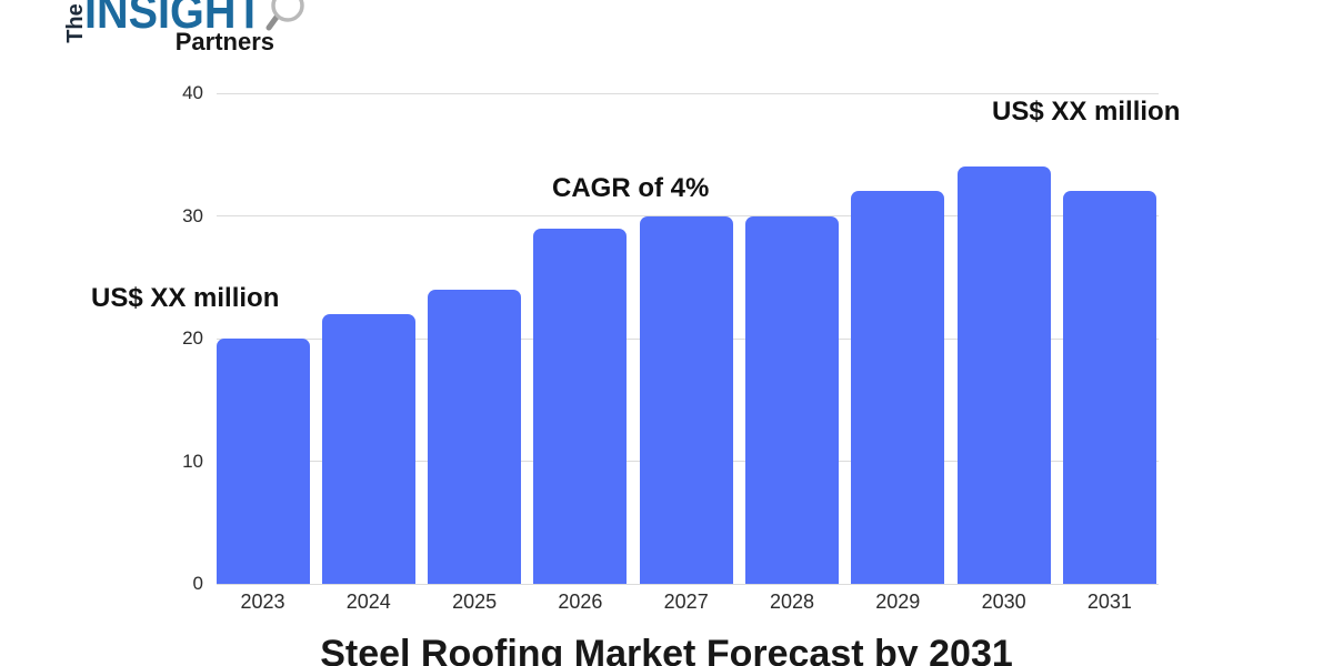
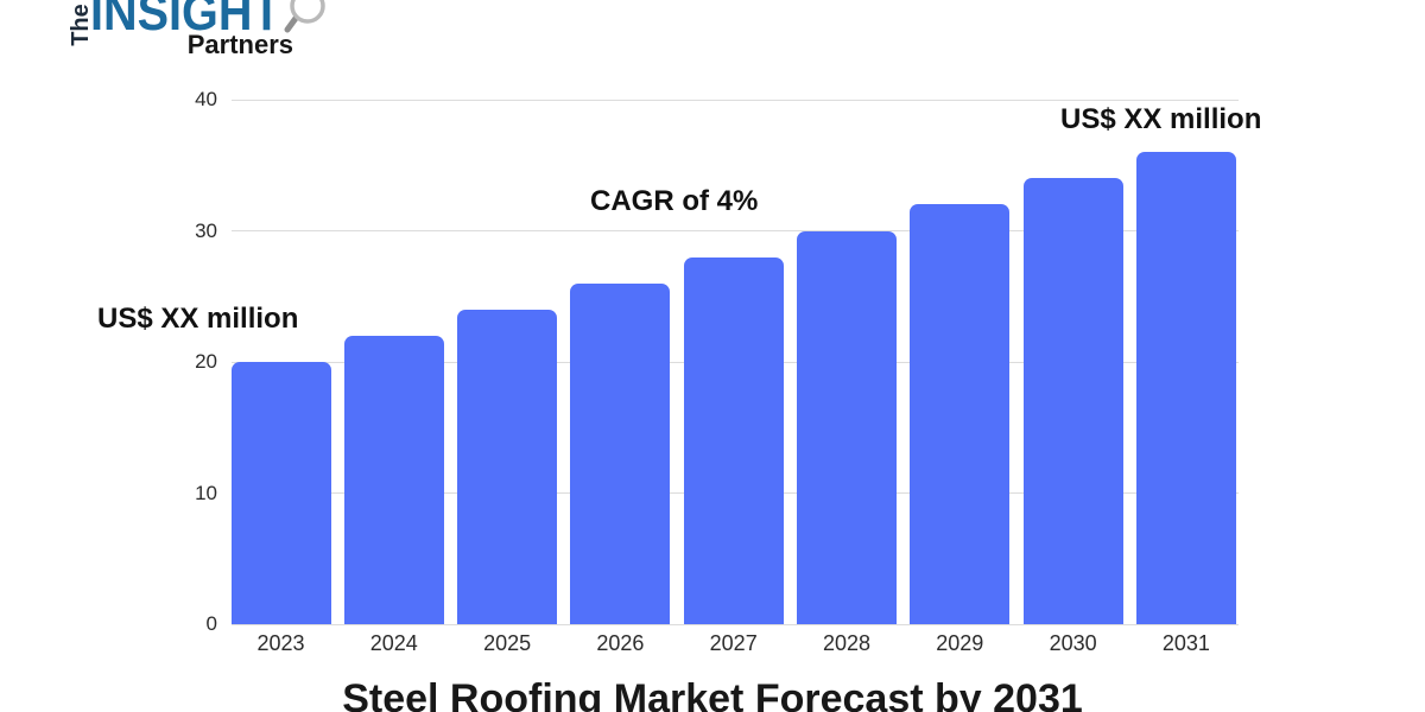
2026: 29 -> 26
2027: 30 -> 28
2031: 32 -> 36
